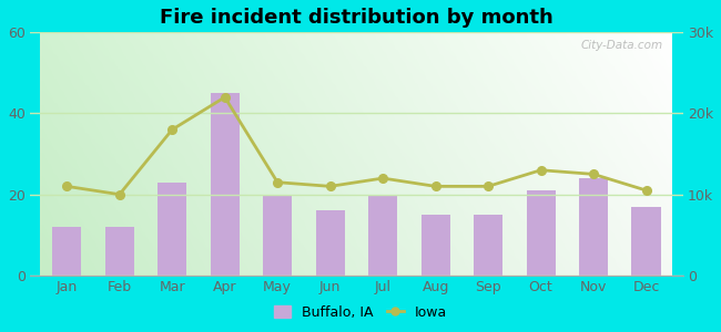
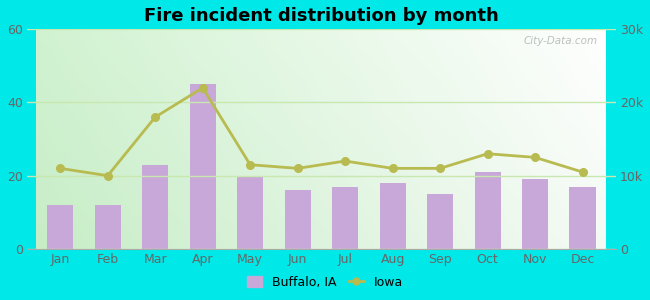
Buffalo, IA/Jul: 20 -> 17
Buffalo, IA/Aug: 15 -> 18
Buffalo, IA/Nov: 24 -> 19
